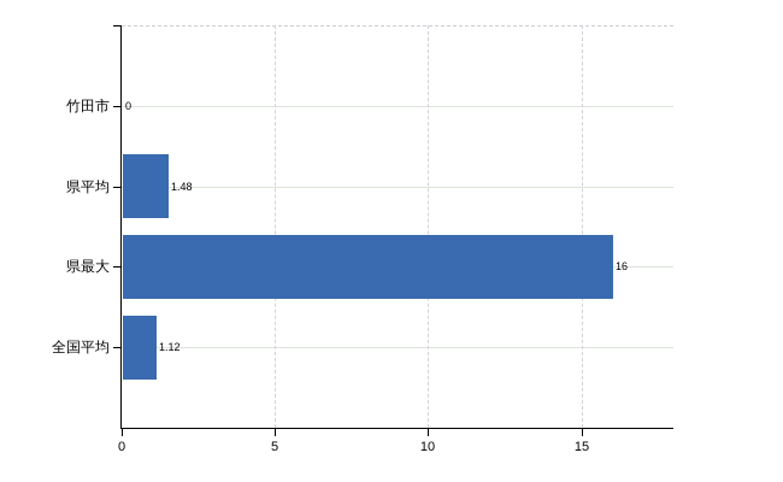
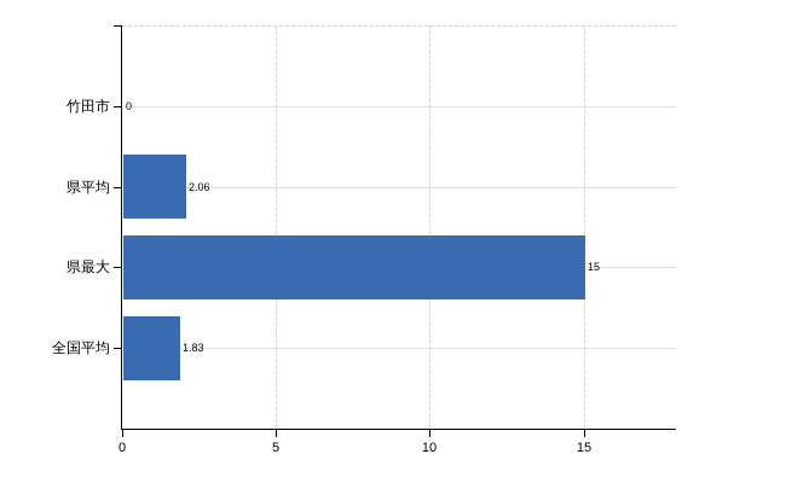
県平均: 1.48 -> 2.06
県最大: 16 -> 15
全国平均: 1.12 -> 1.83
